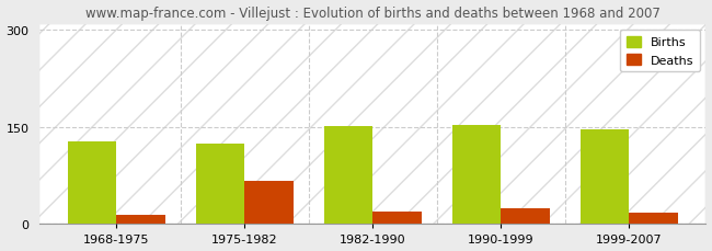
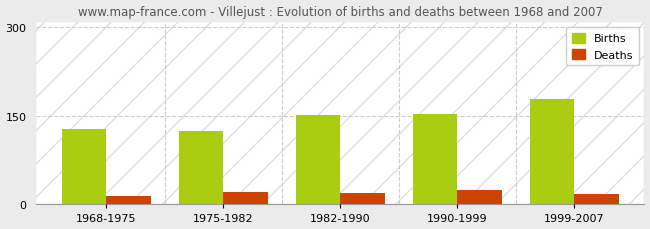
Deaths/1975-1982: 66 -> 21
Births/1999-2007: 146 -> 178
